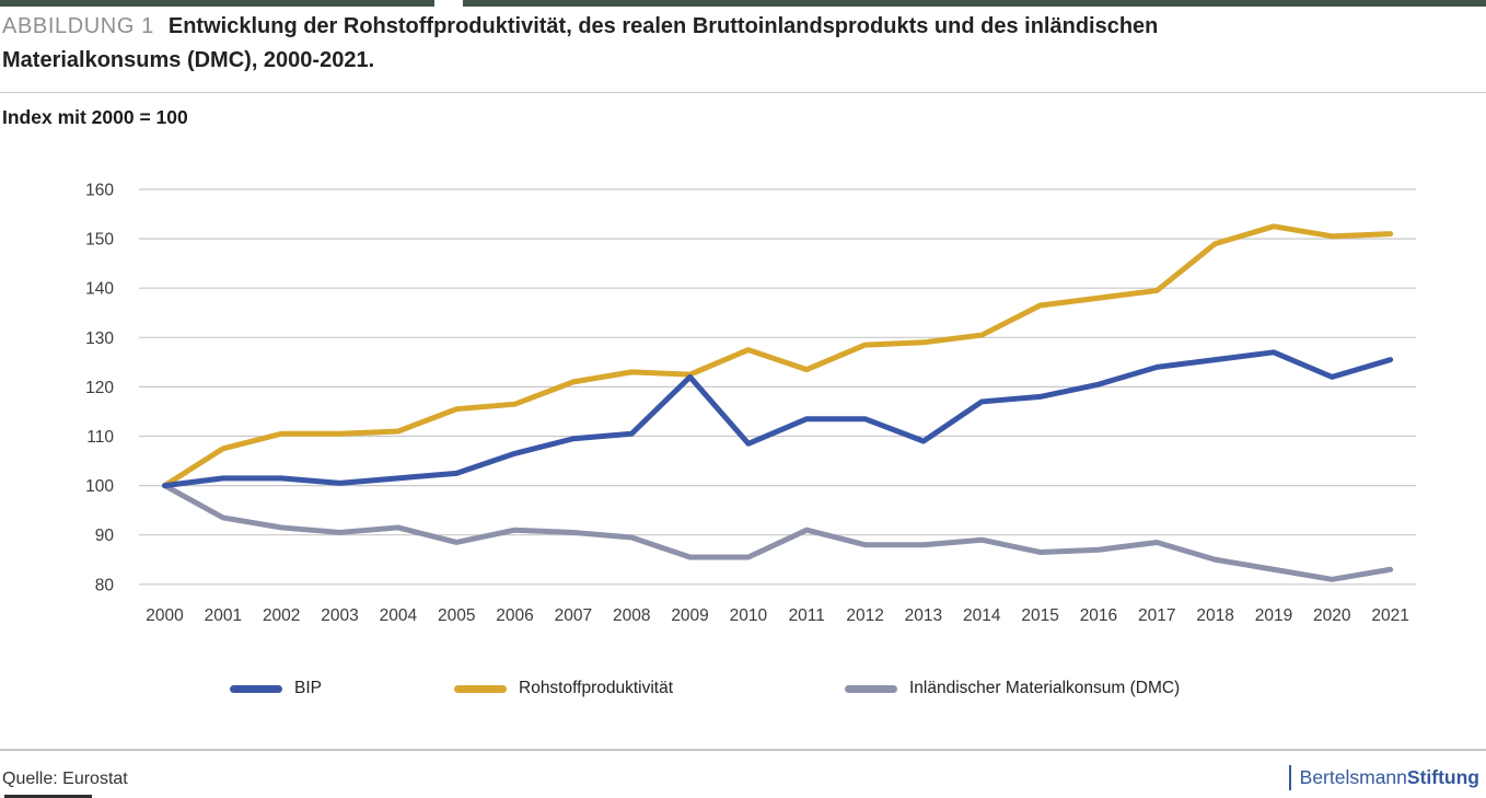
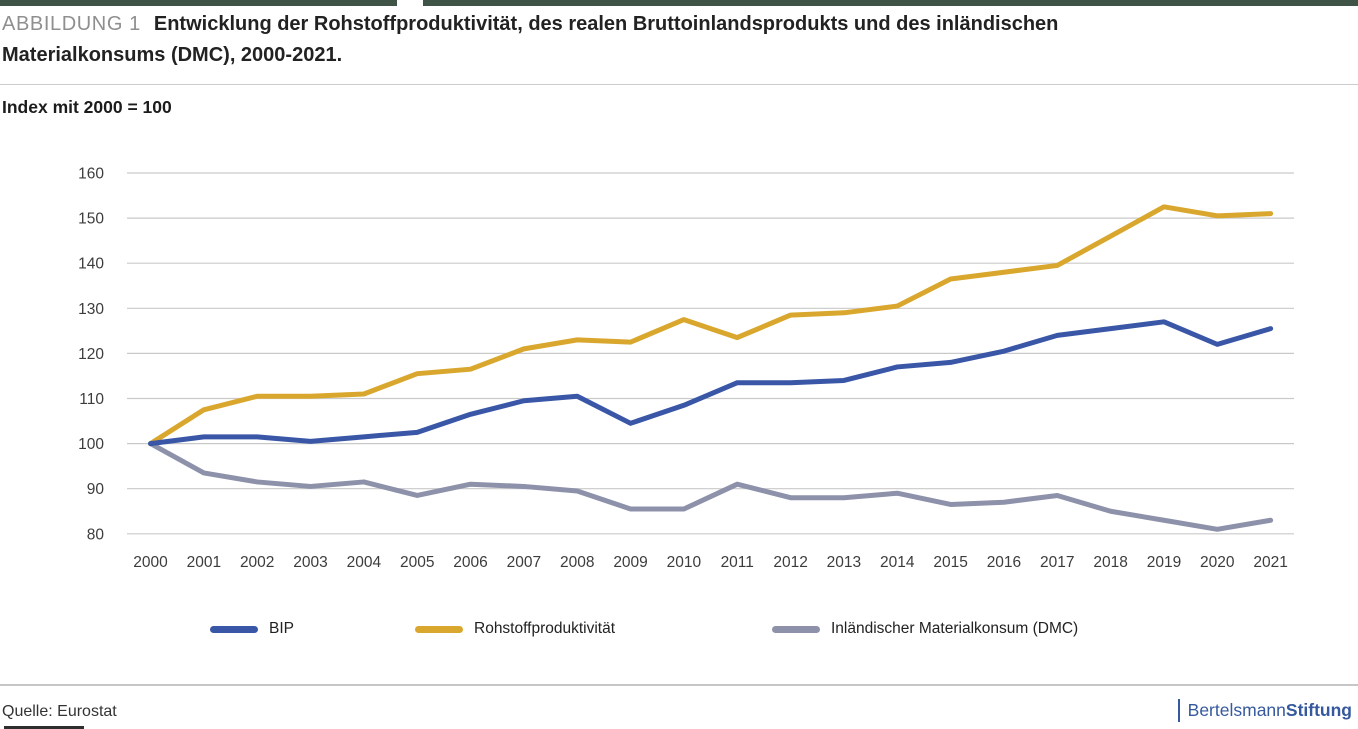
BIP/2009: 122 -> 104
BIP/2013: 109 -> 114
Rohstoffproduktivität/2018: 149 -> 146
